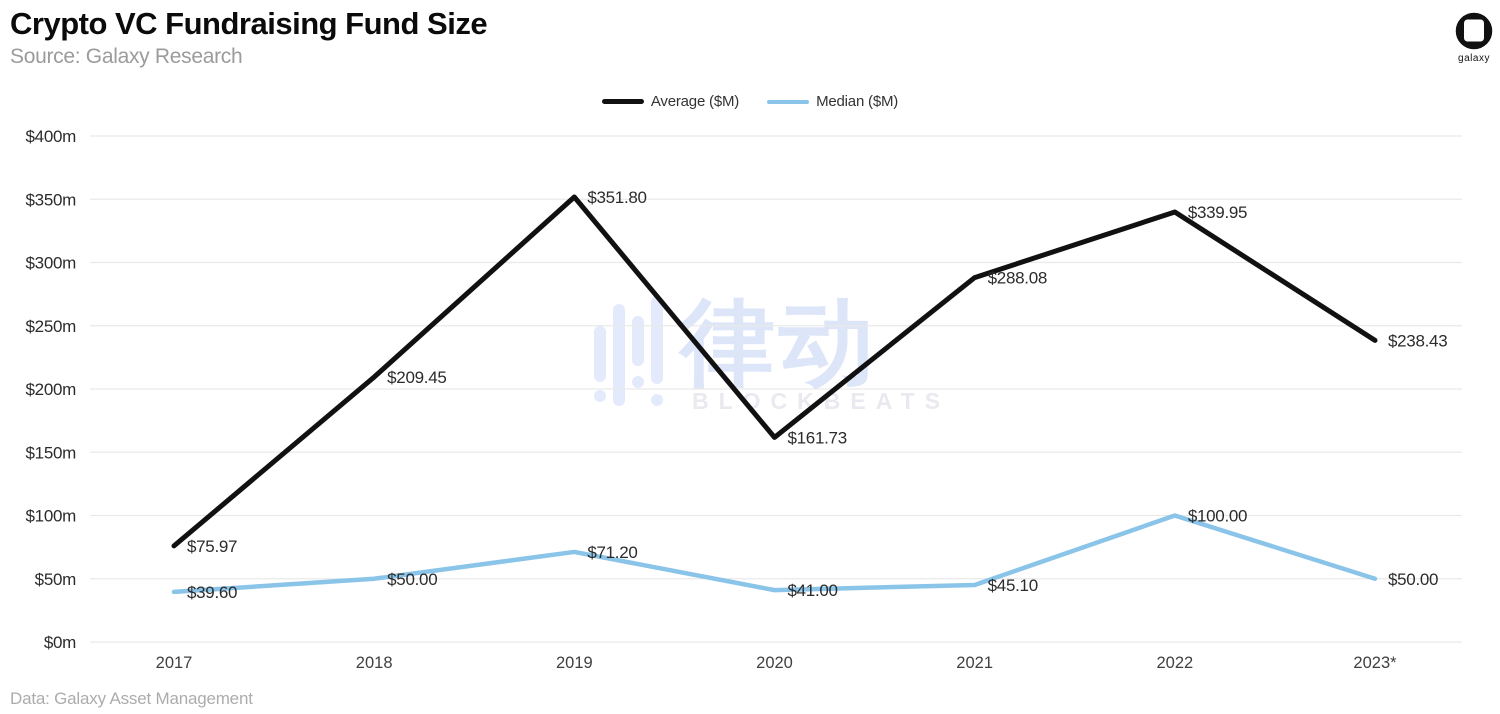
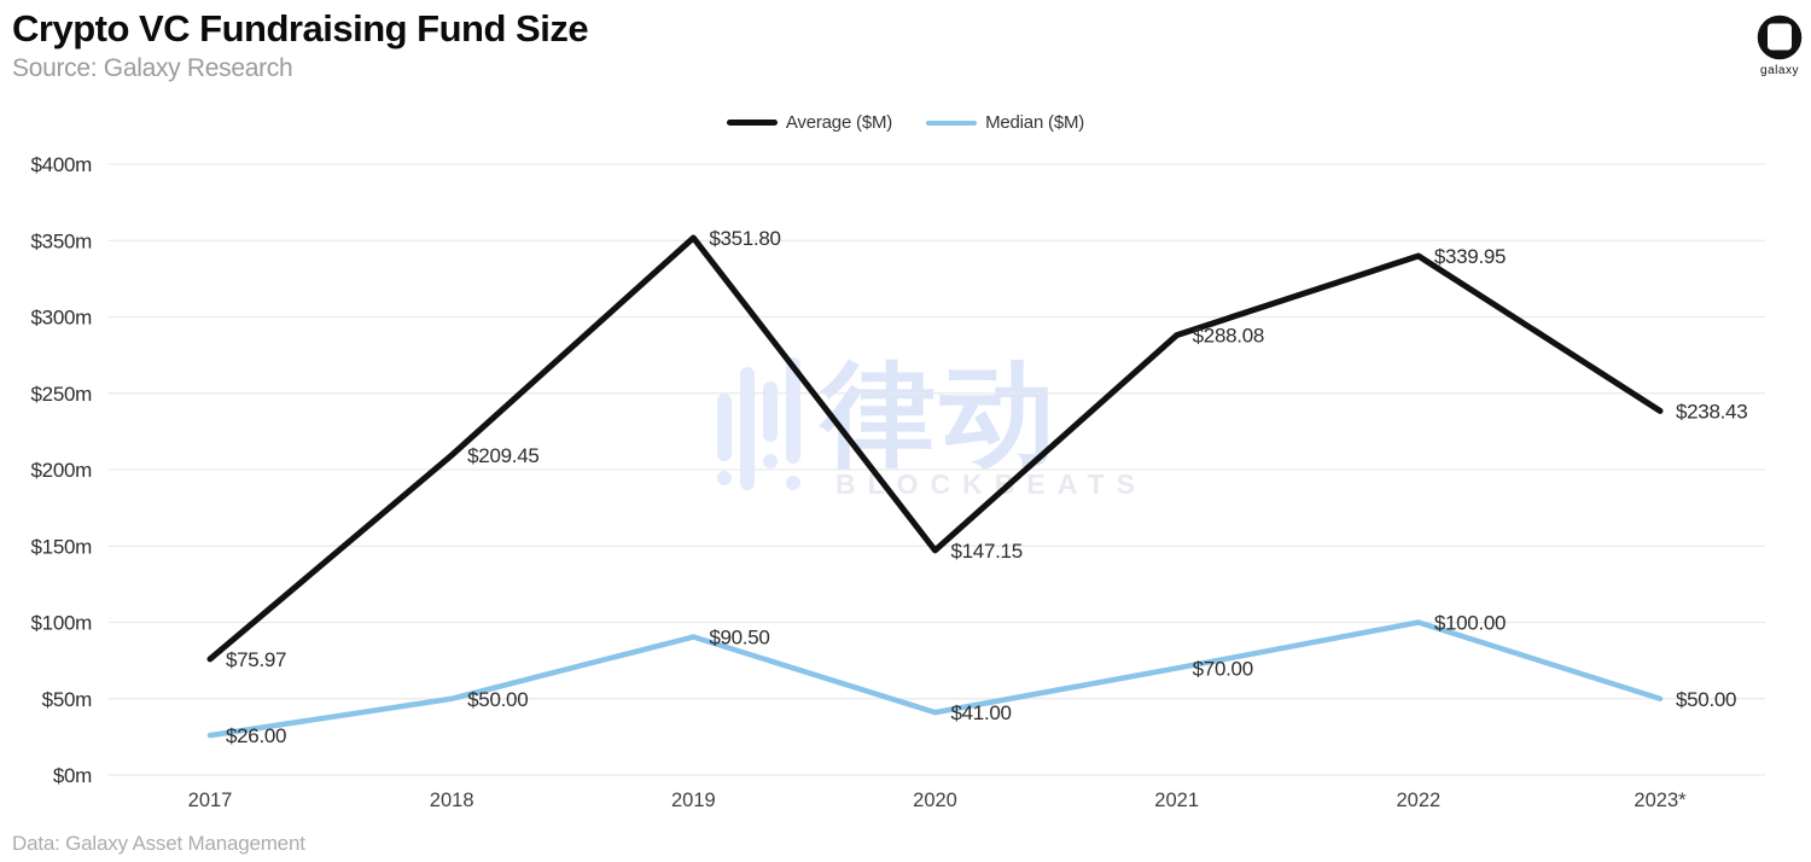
Median ($M)/2017: $39.60 -> $26.00
Median ($M)/2019: $71.20 -> $90.50
Average ($M)/2020: $161.73 -> $147.15
Median ($M)/2021: $45.10 -> $70.00
